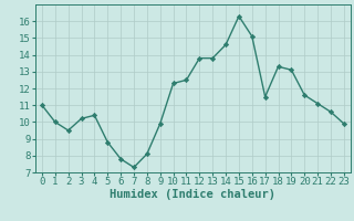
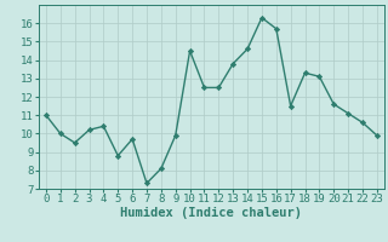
6: 7.8 -> 9.7
10: 12.3 -> 14.5
12: 13.8 -> 12.5
16: 15.1 -> 15.7
